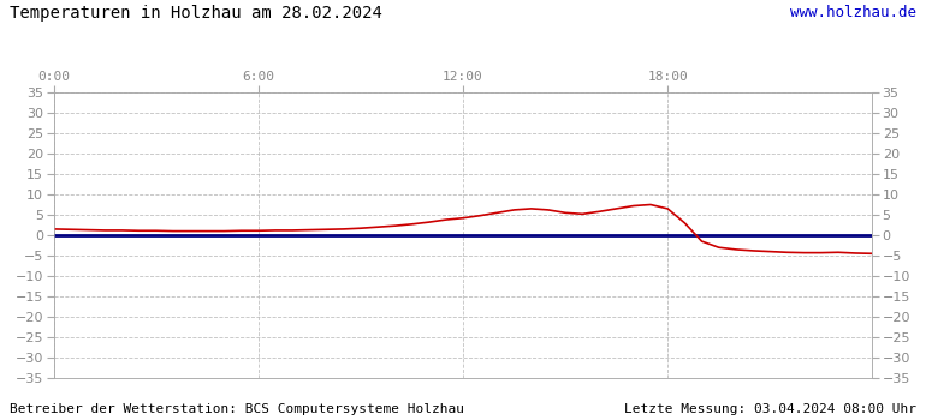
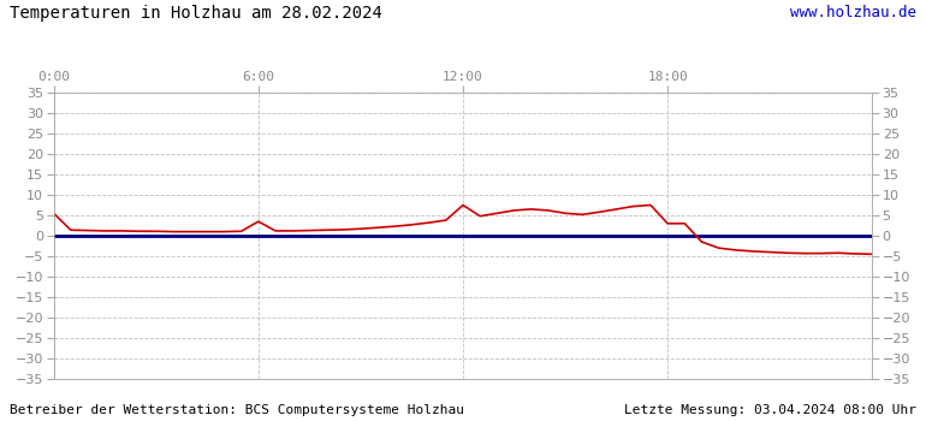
0:00: 1.5 -> 5.5
6:00: 1.1 -> 3.5
12:00: 4.2 -> 7.5
18:00: 6.5 -> 3.0
